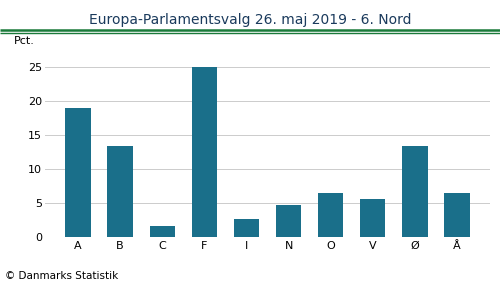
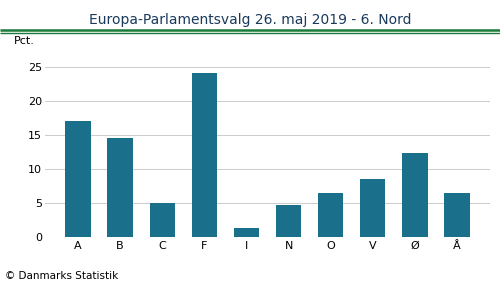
A: 19.0 -> 17.1
B: 13.4 -> 14.5
C: 1.6 -> 5.0
F: 25.0 -> 24.1
I: 2.6 -> 1.3
V: 5.6 -> 8.5
Ø: 13.4 -> 12.3
